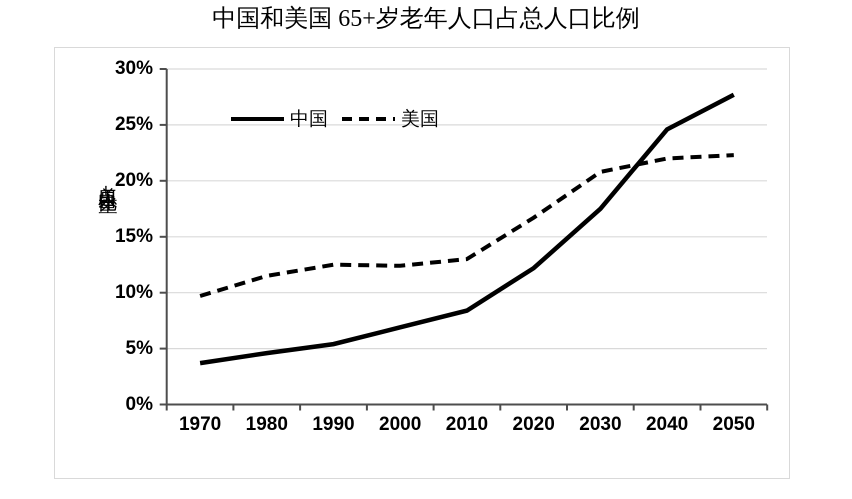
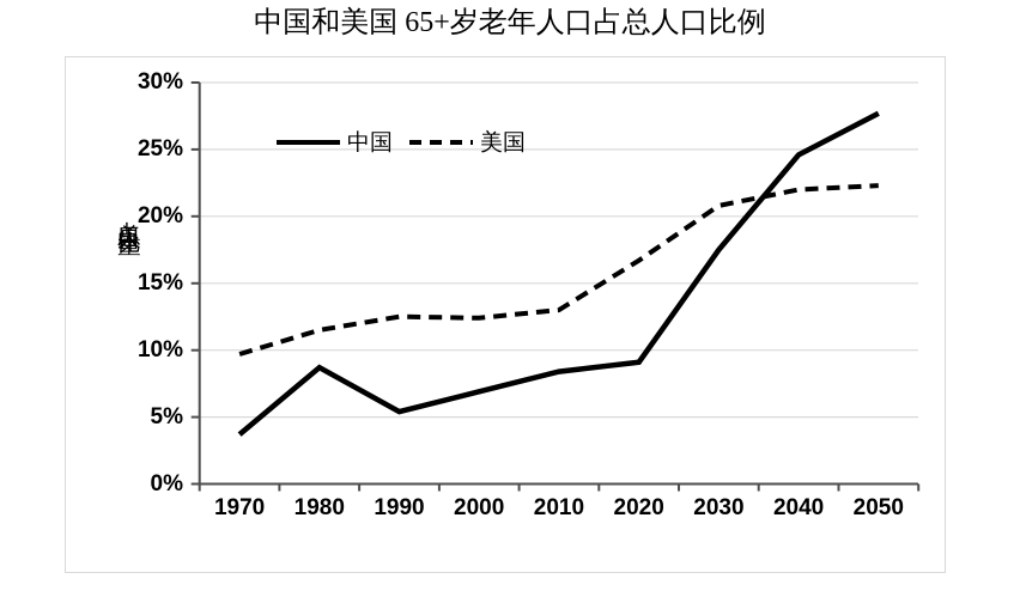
中国/1980: 4.6% -> 8.7%
中国/2020: 12.2% -> 9.1%
